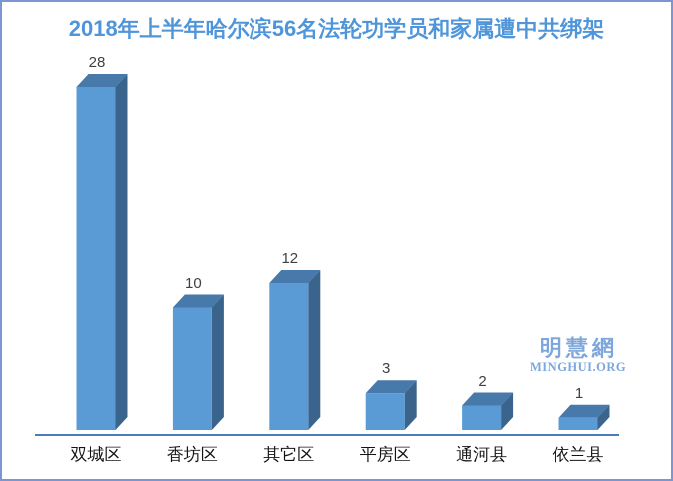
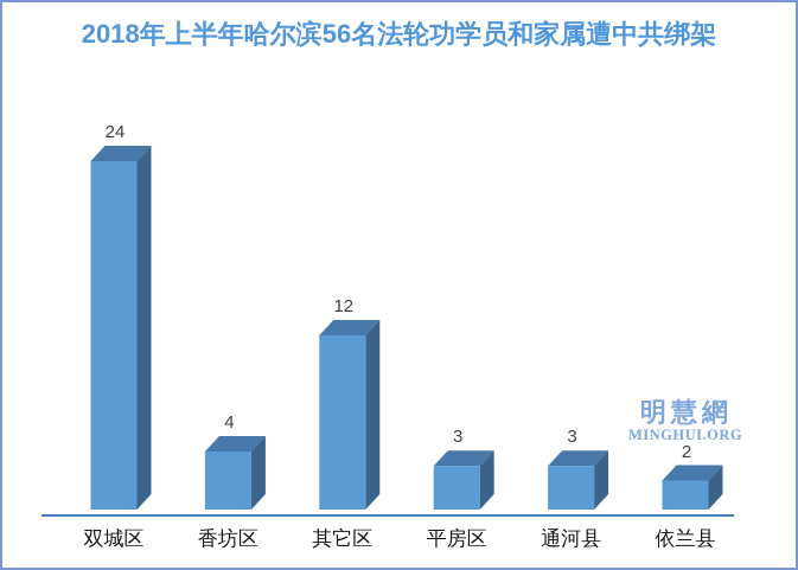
双城区: 28 -> 24
香坊区: 10 -> 4
通河县: 2 -> 3
依兰县: 1 -> 2
